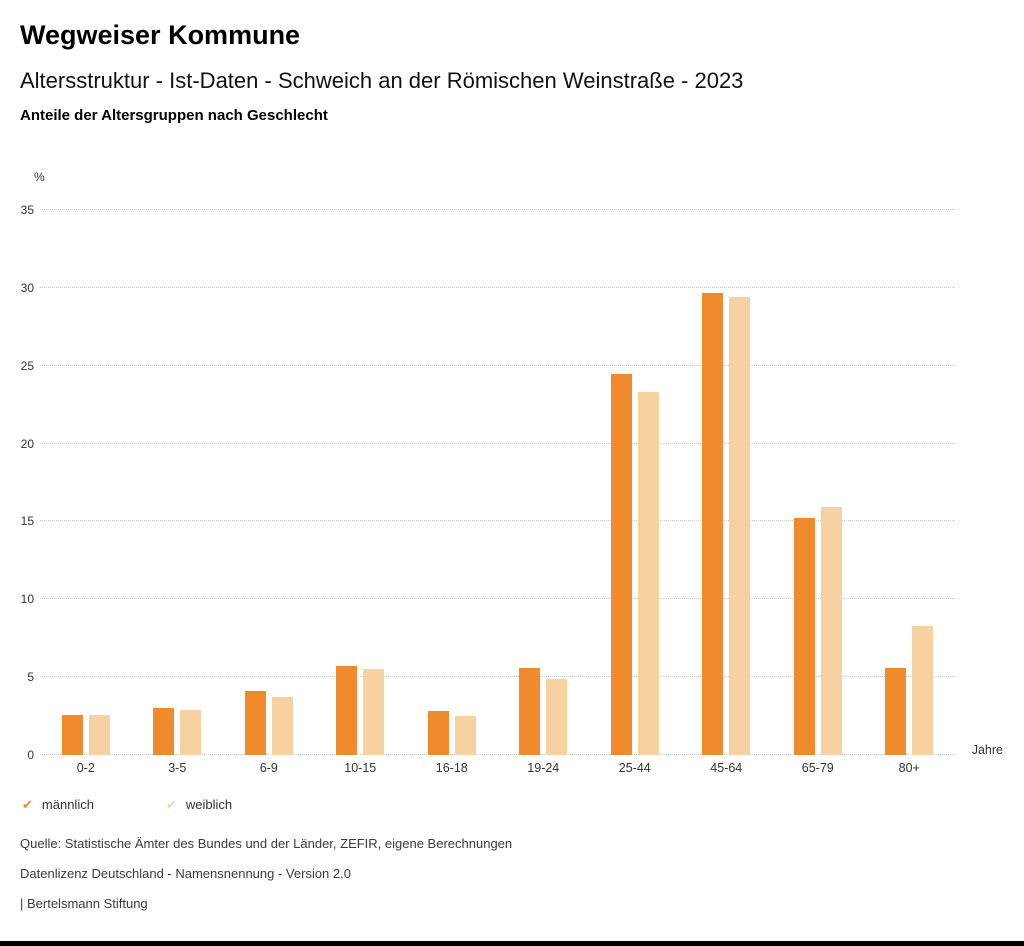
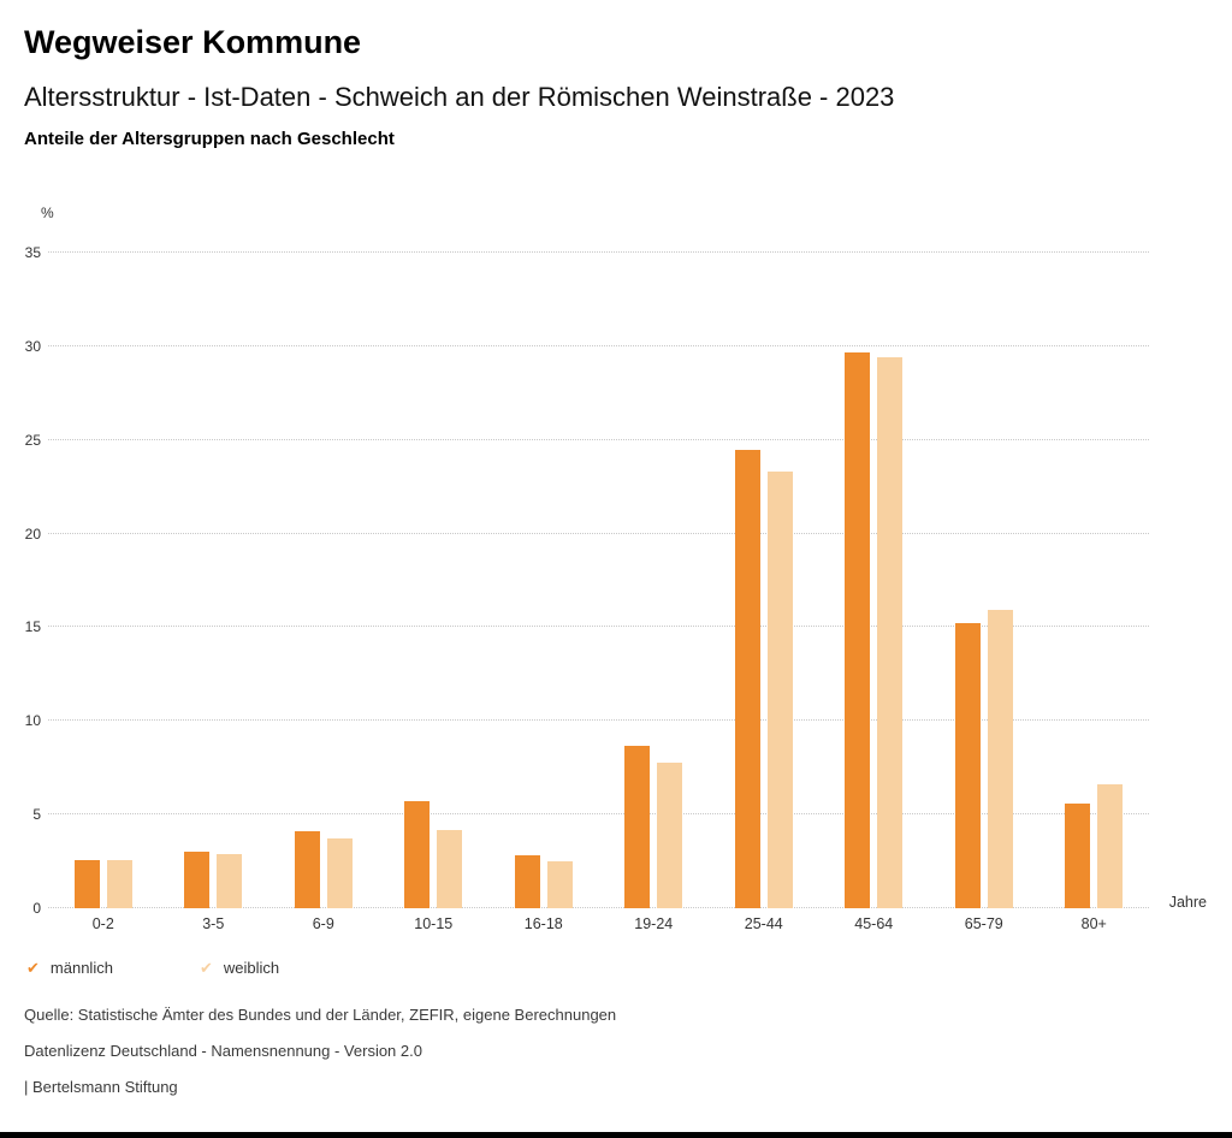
weiblich/10-15: 5.5 -> 4.2
männlich/19-24: 5.6 -> 8.7
weiblich/19-24: 4.9 -> 7.8
weiblich/80+: 8.3 -> 6.6
